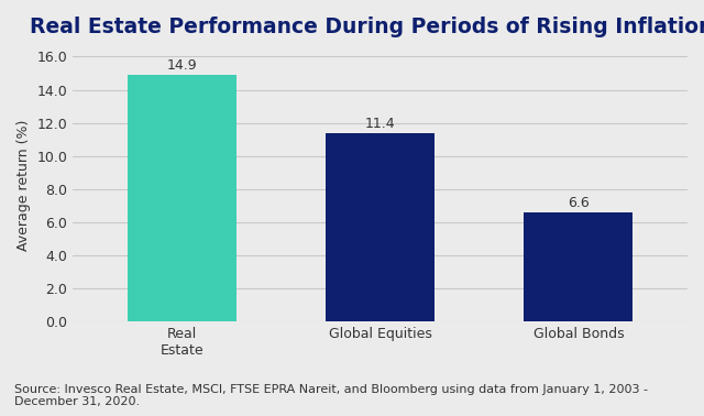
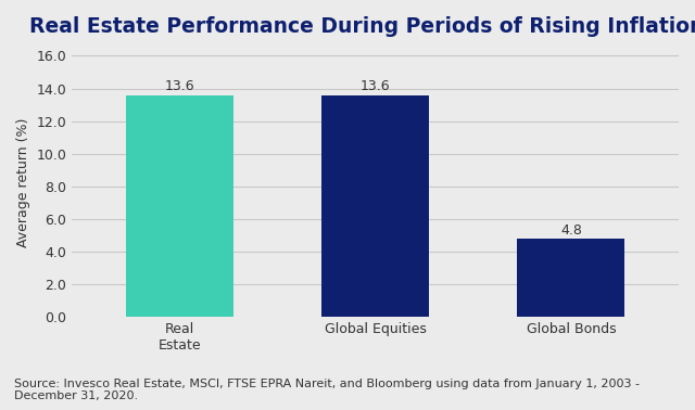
Real Estate: 14.9 -> 13.6
Global Equities: 11.4 -> 13.6
Global Bonds: 6.6 -> 4.8
